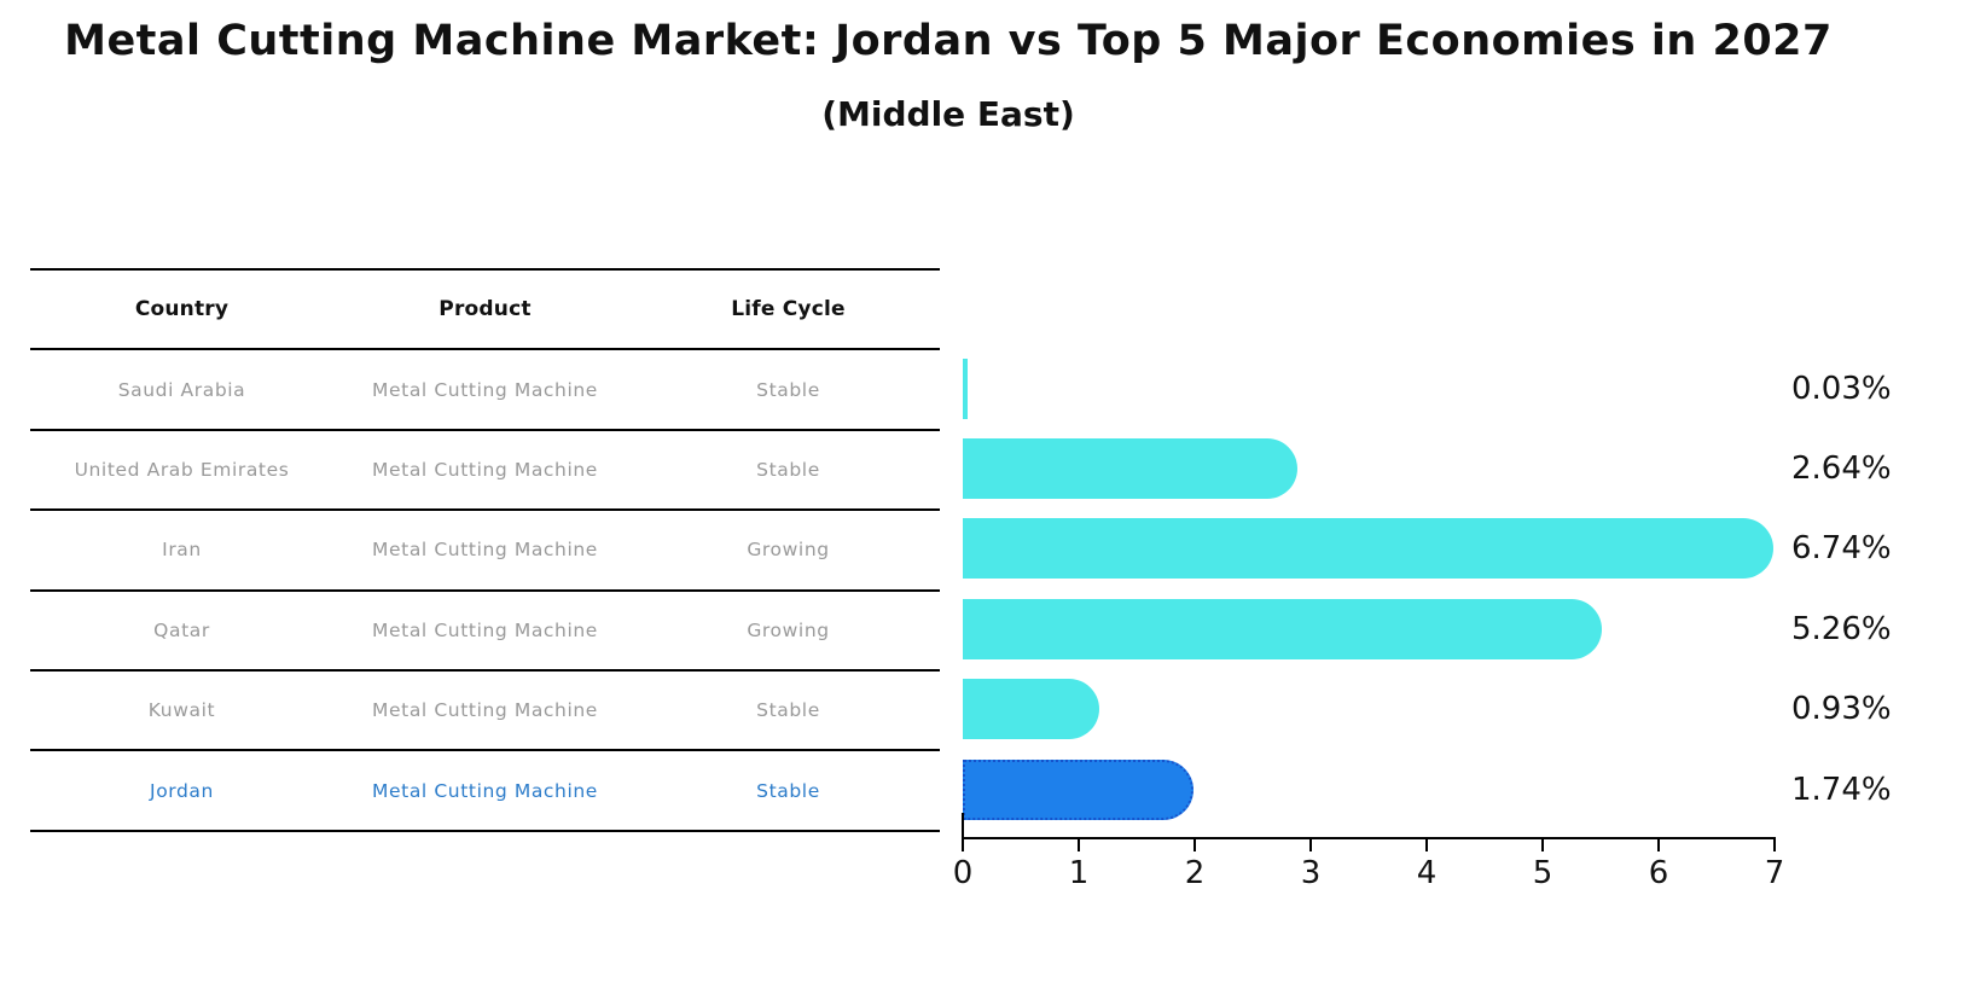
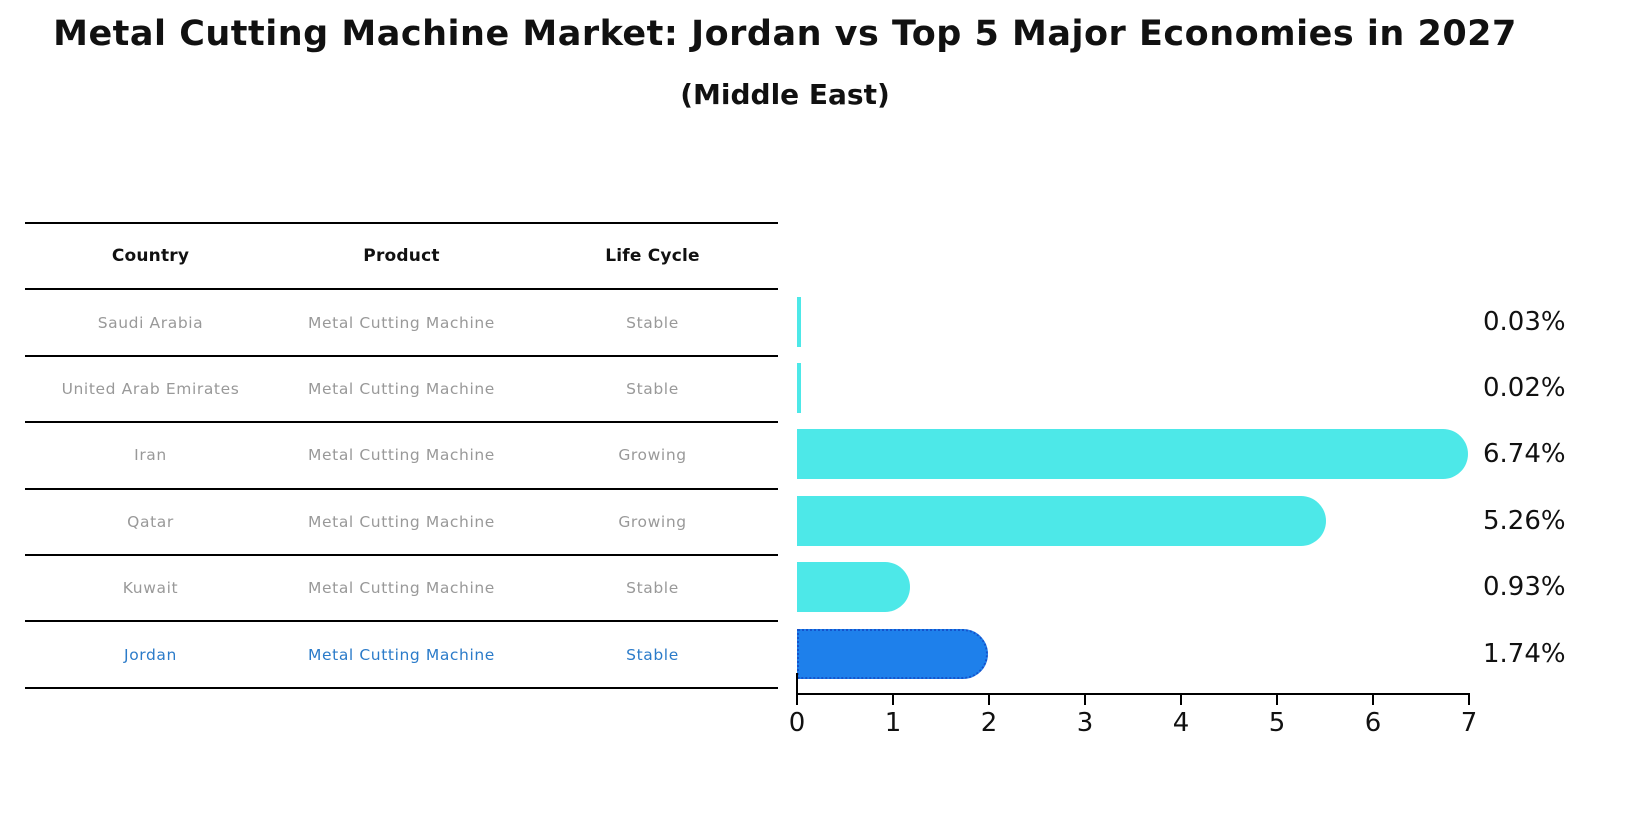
United Arab Emirates: 2.64% -> 0.02%
